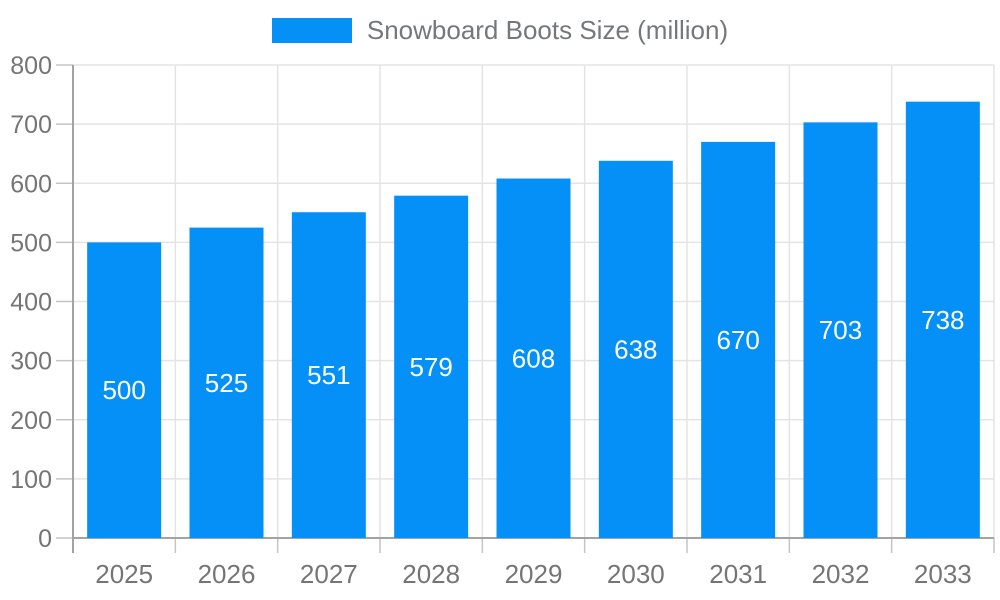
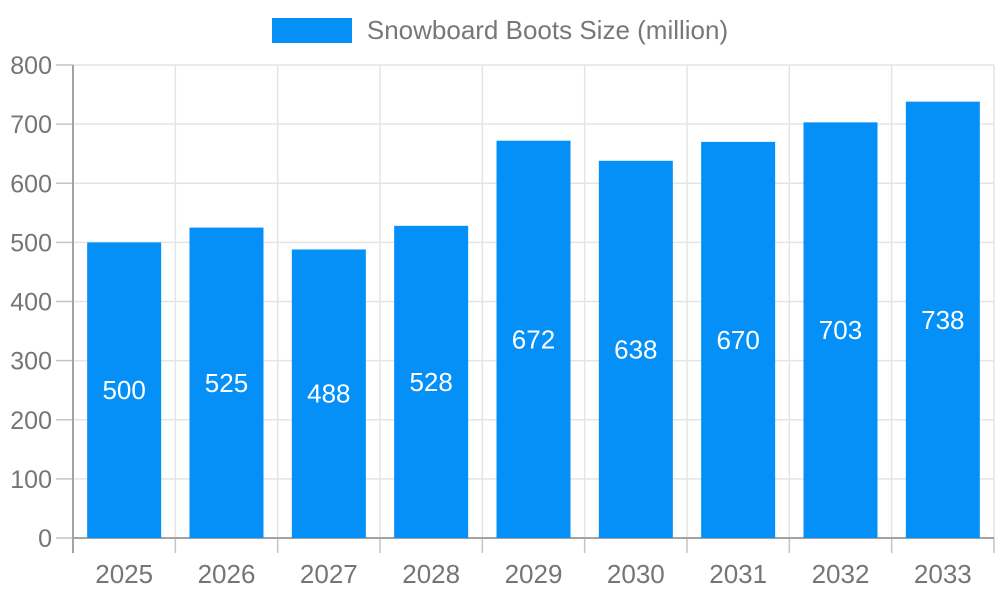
2027: 551 -> 488
2028: 579 -> 528
2029: 608 -> 672
